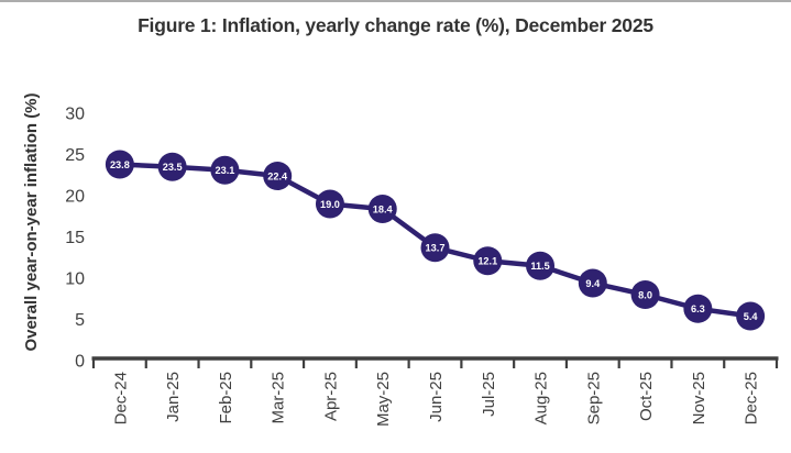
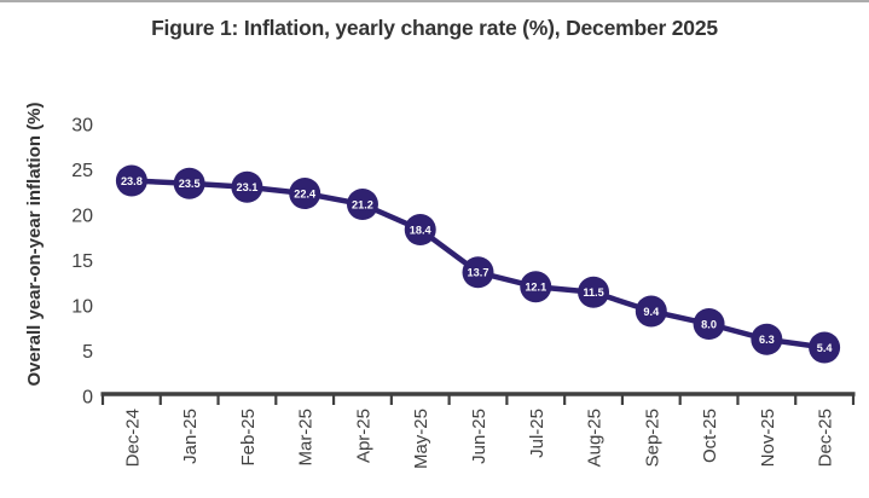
Apr-25: 19.0 -> 21.2
